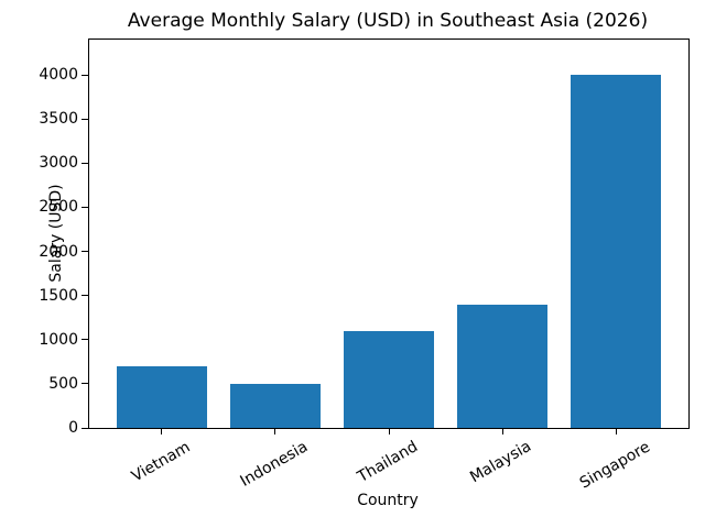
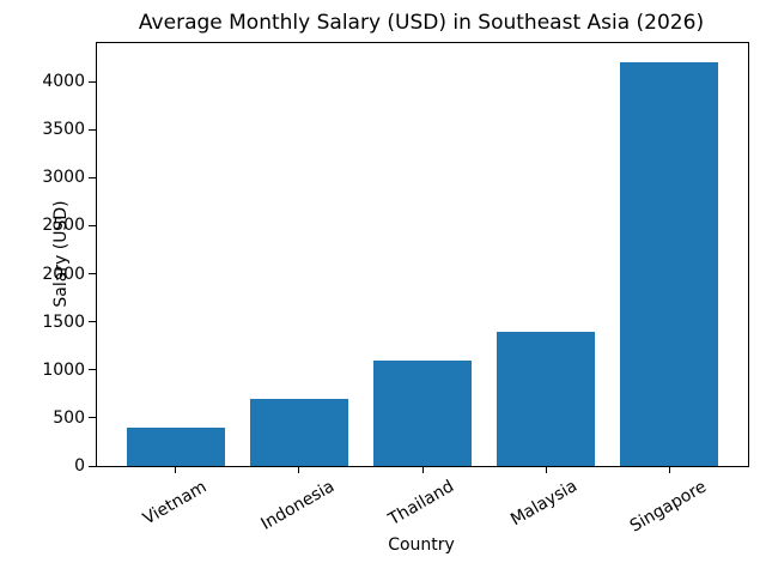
Vietnam: 700 -> 400
Indonesia: 500 -> 700
Singapore: 4000 -> 4200
